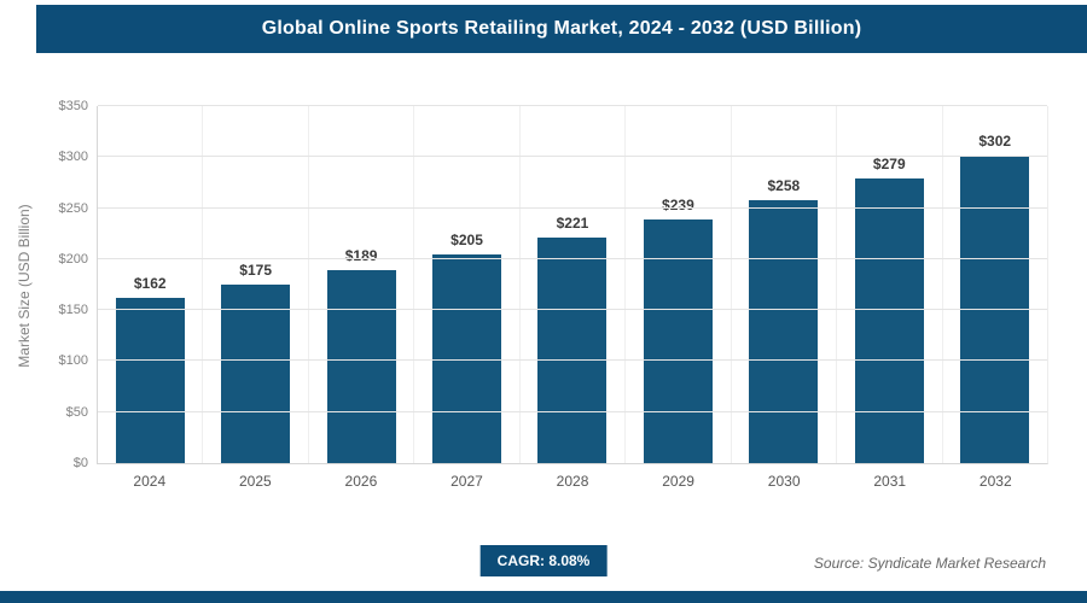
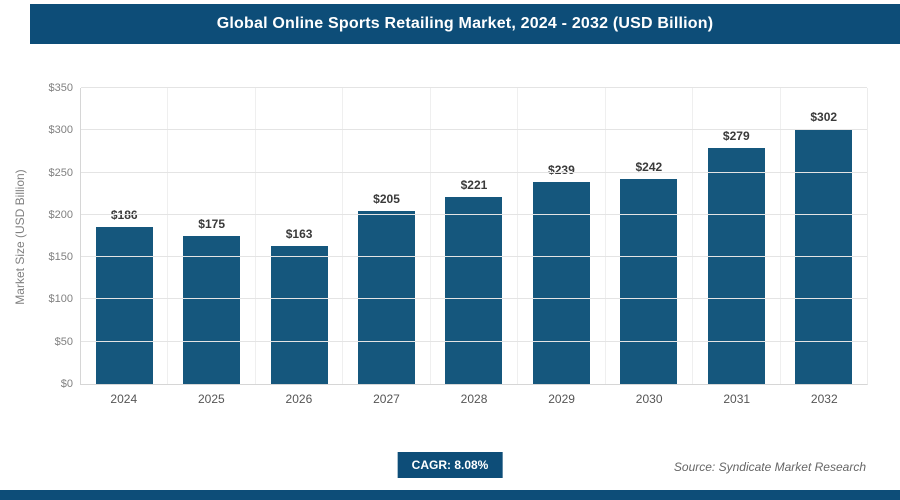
2024: $162 -> $186
2026: $189 -> $163
2030: $258 -> $242
